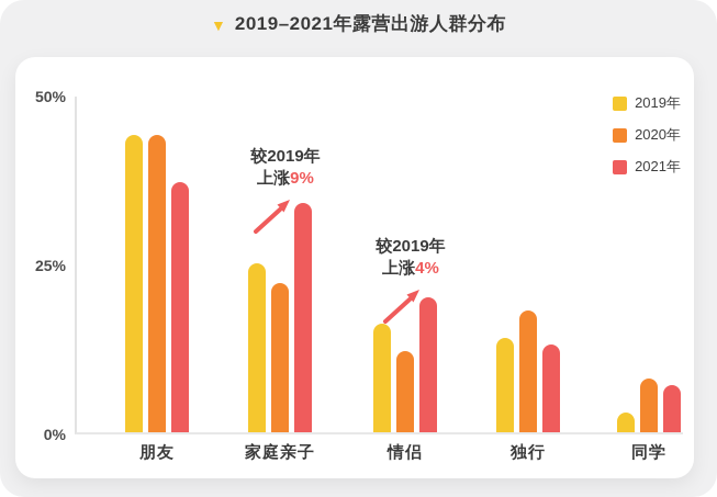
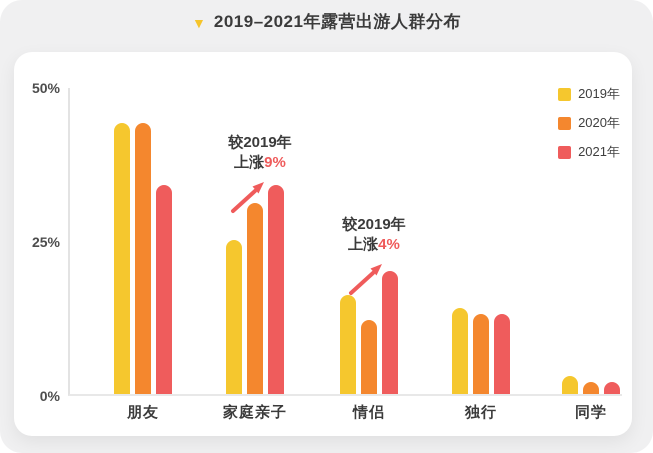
2021年/朋友: 37% -> 34%
2020年/家庭亲子: 22% -> 31%
2020年/独行: 18% -> 13%
2020年/同学: 8% -> 2%
2021年/同学: 7% -> 2%
